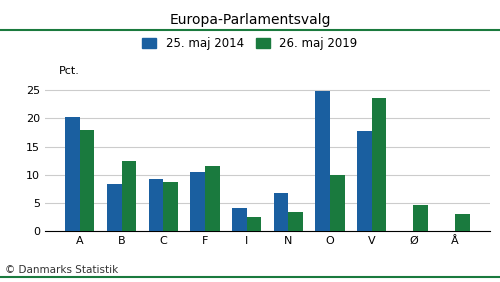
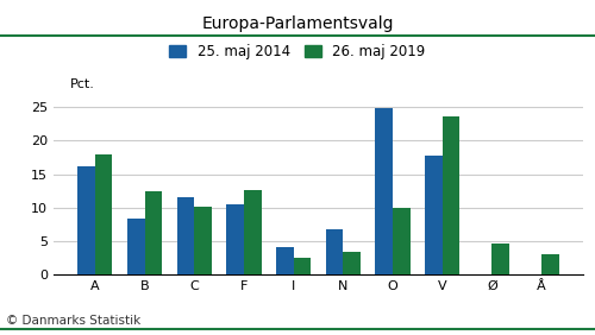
25. maj 2014/A: 20.2 -> 16.2
25. maj 2014/C: 9.2 -> 11.5
26. maj 2019/C: 8.8 -> 10.1
26. maj 2019/F: 11.6 -> 12.6
